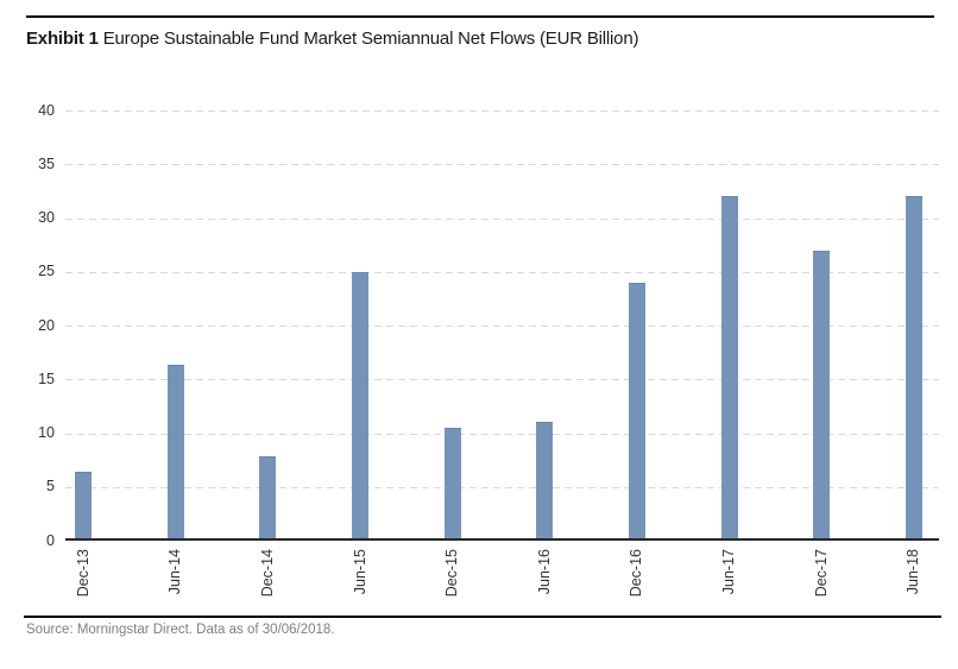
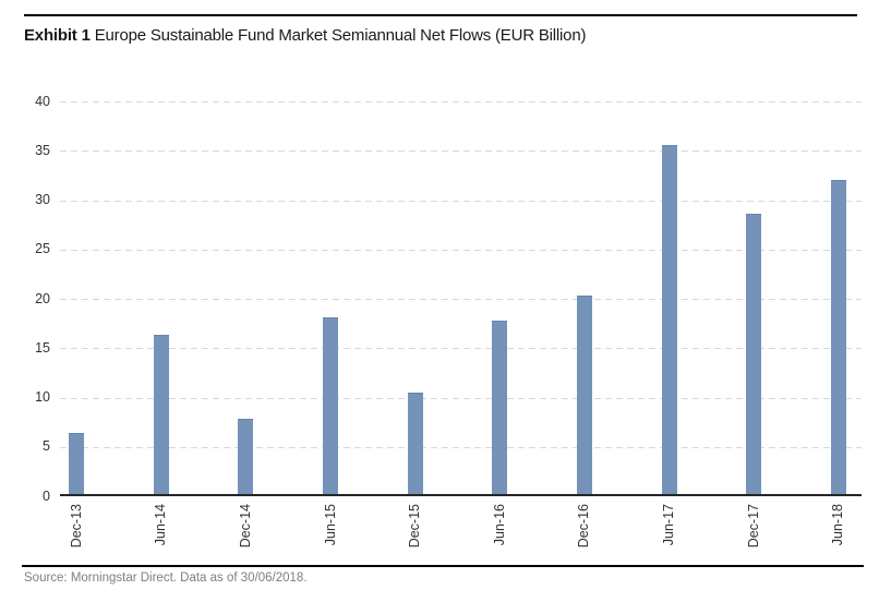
Jun-15: 25 -> 18
Jun-16: 11 -> 18
Dec-16: 24 -> 20
Jun-17: 32 -> 36
Dec-17: 27 -> 29
